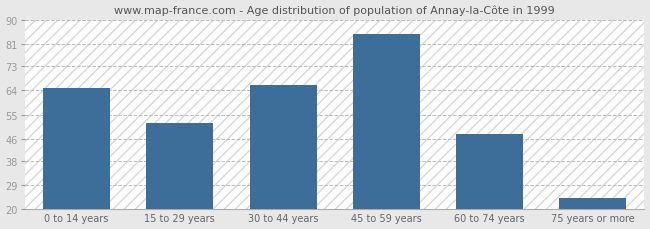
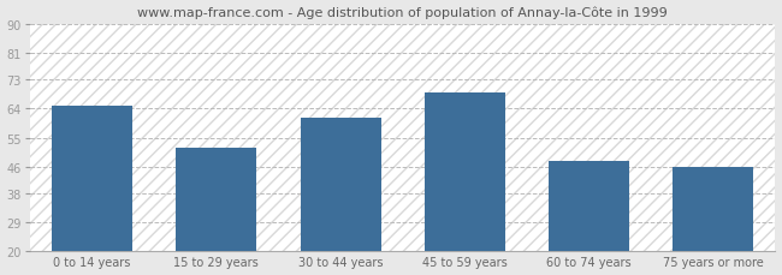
30 to 44 years: 66 -> 61
45 to 59 years: 85 -> 69
75 years or more: 24 -> 46
